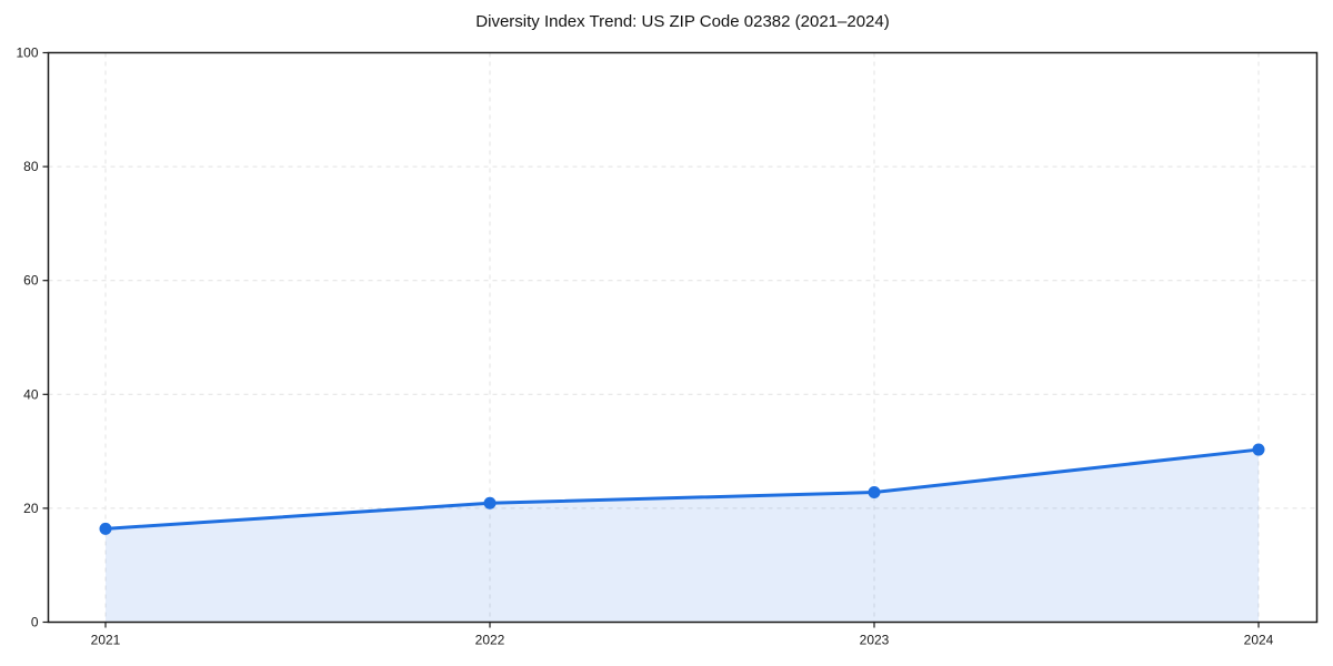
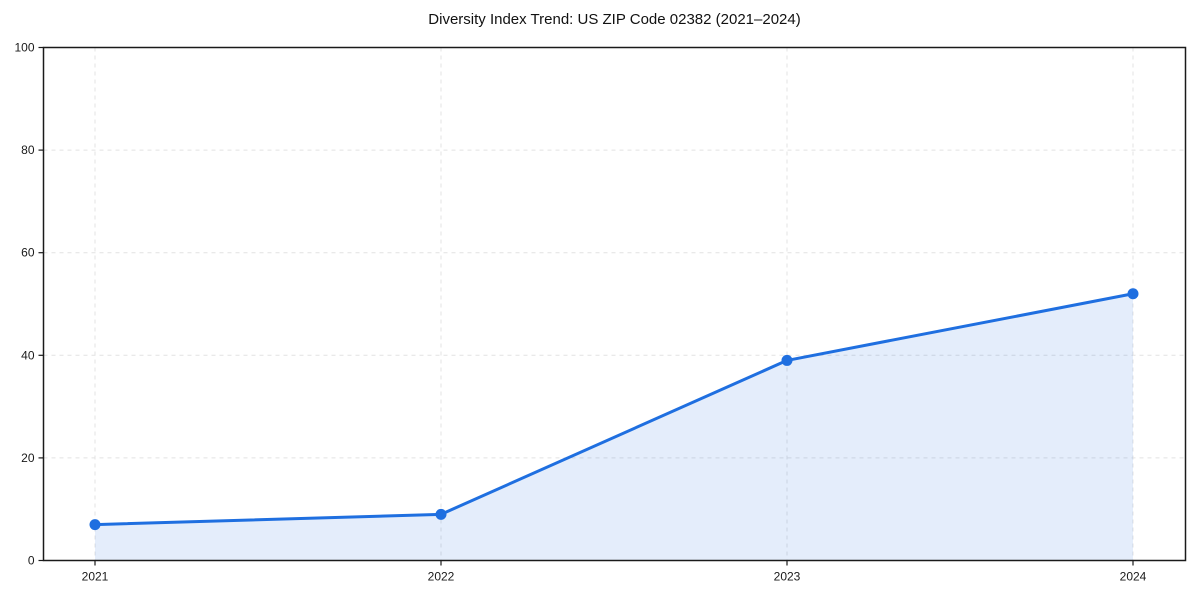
2021: 16 -> 7
2022: 21 -> 9
2023: 23 -> 39
2024: 30 -> 52
